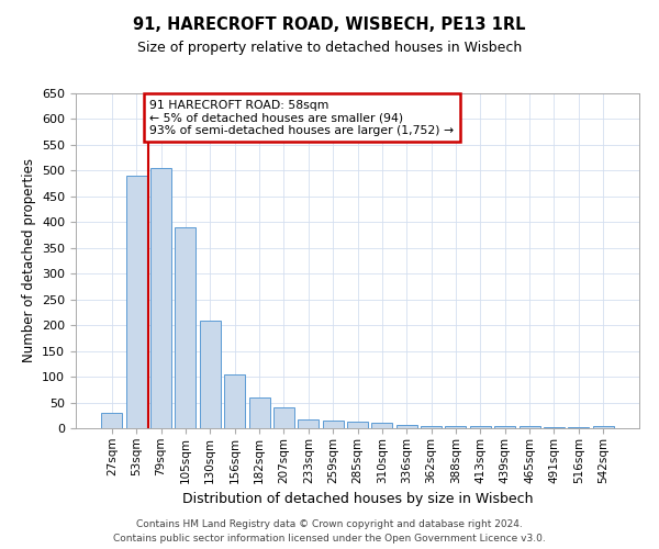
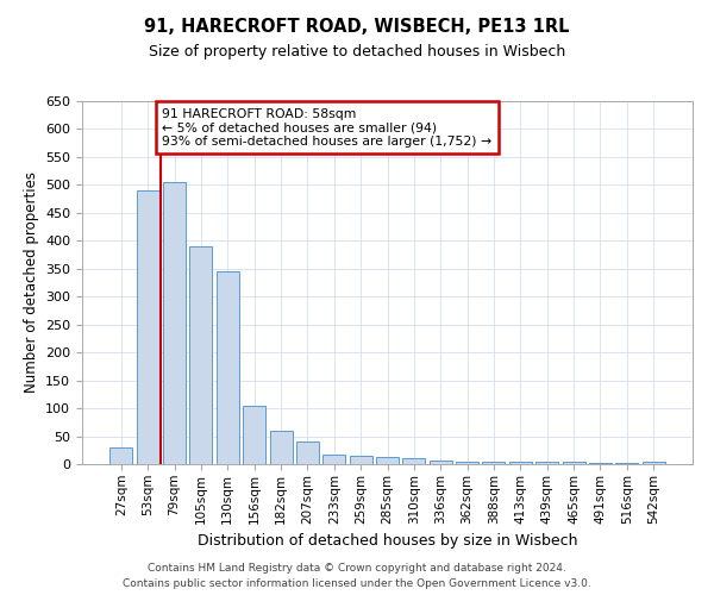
130sqm: 208 -> 345
